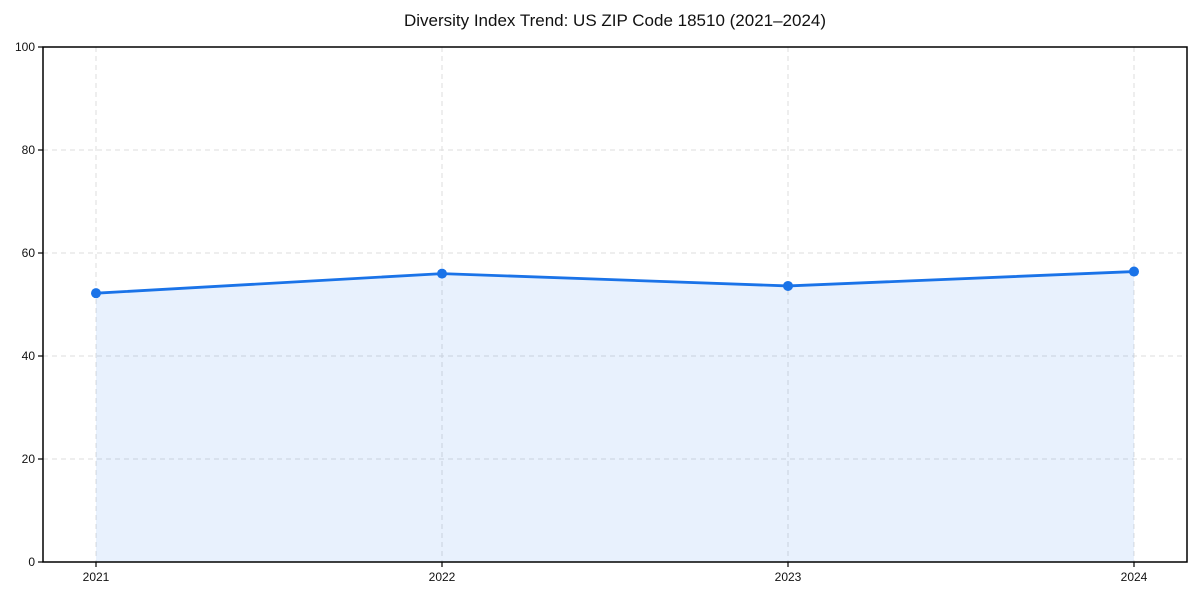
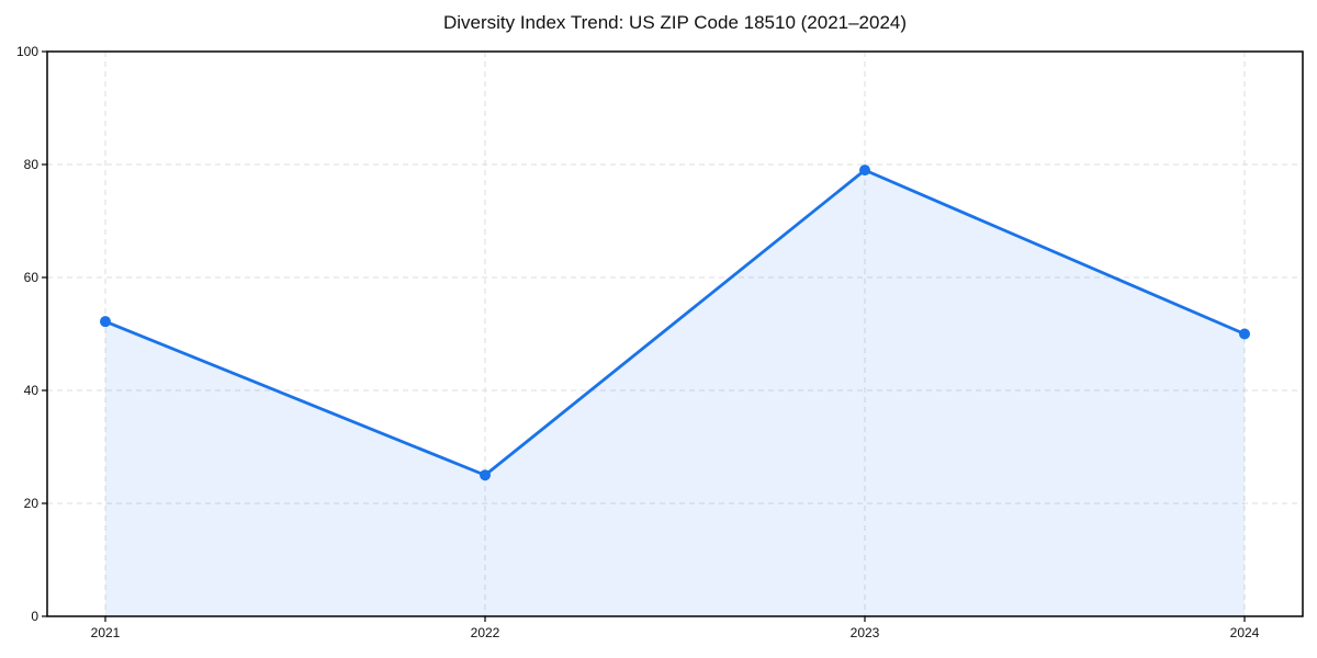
2022: 56 -> 25
2023: 54 -> 79
2024: 56 -> 50
